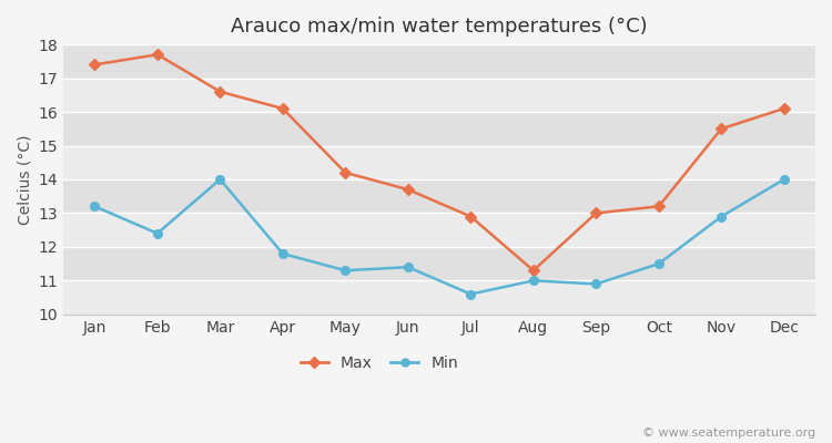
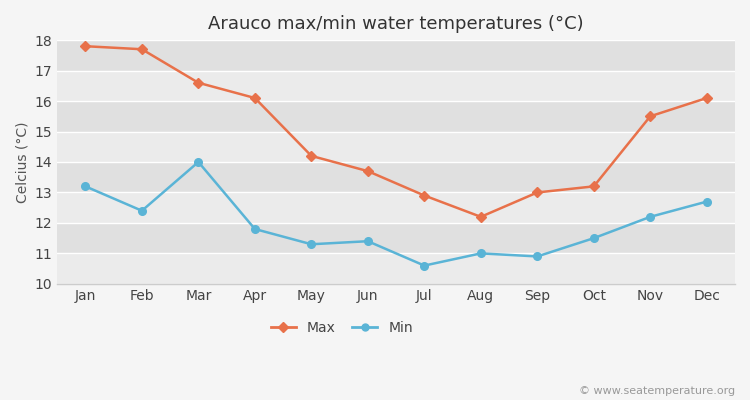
Max/Jan: 17.4 -> 17.8
Max/Aug: 11.3 -> 12.2
Min/Nov: 12.9 -> 12.2
Min/Dec: 14.0 -> 12.7
